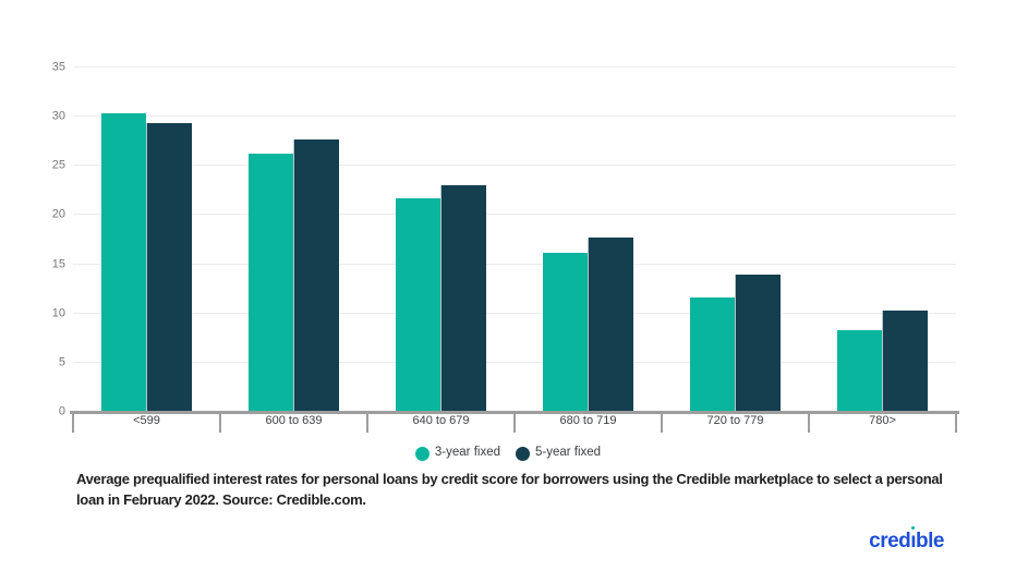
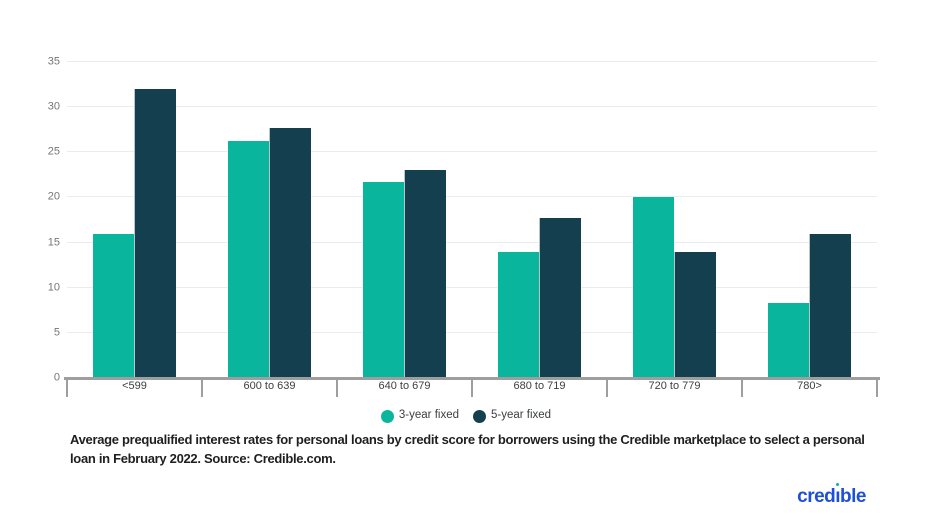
3-year fixed/<599: 30 -> 16
5-year fixed/<599: 29 -> 32
3-year fixed/680 to 719: 16 -> 14
3-year fixed/720 to 779: 12 -> 20
5-year fixed/780>: 10 -> 16
